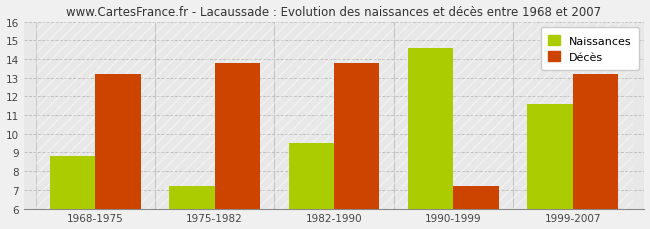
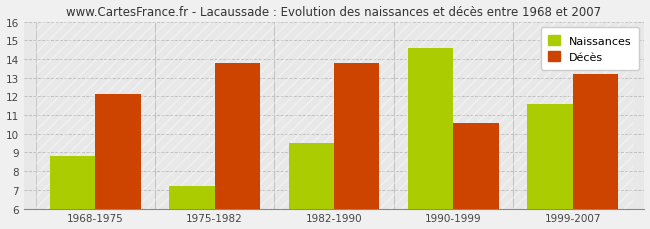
Décès/1968-1975: 13.2 -> 12.1
Décès/1990-1999: 7.2 -> 10.6
